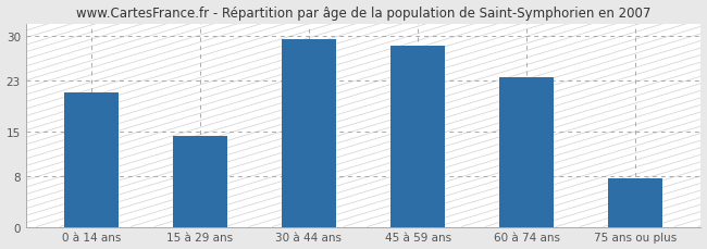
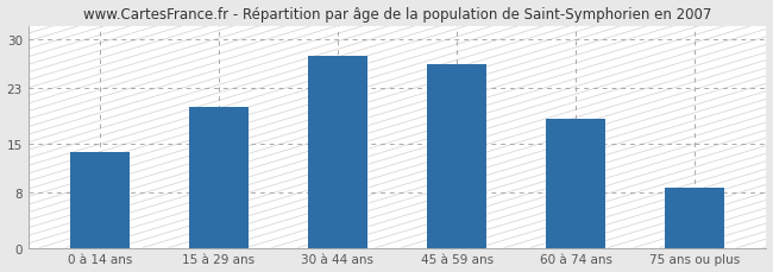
0 à 14 ans: 21.2 -> 13.8
15 à 29 ans: 14.3 -> 20.2
30 à 44 ans: 29.5 -> 27.6
45 à 59 ans: 28.5 -> 26.4
60 à 74 ans: 23.5 -> 18.6
75 ans ou plus: 7.6 -> 8.6
